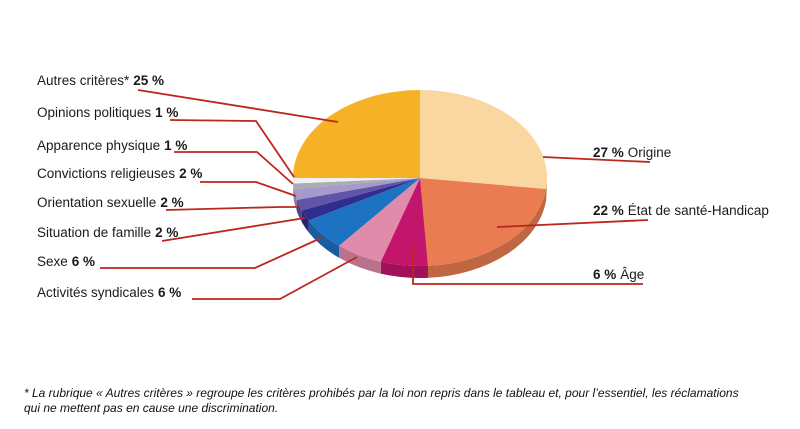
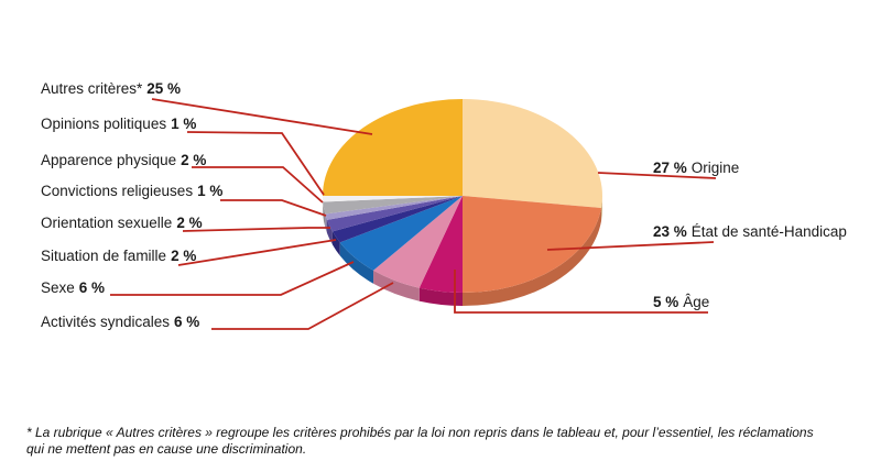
État de santé-Handicap: 22 -> 23
Âge: 6 -> 5
Convictions religieuses: 2 -> 1
Apparence physique: 1 -> 2
